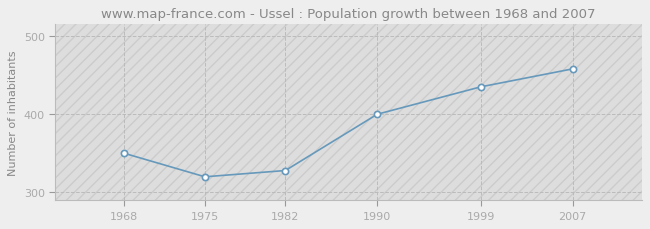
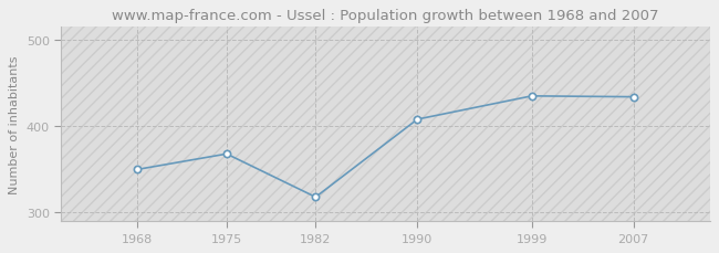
1975: 320 -> 368
1982: 328 -> 318
1990: 400 -> 408
2007: 458 -> 434
